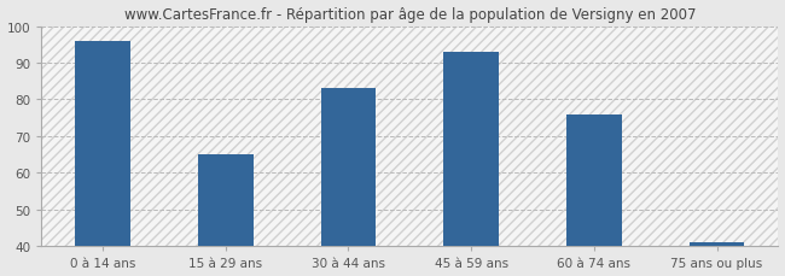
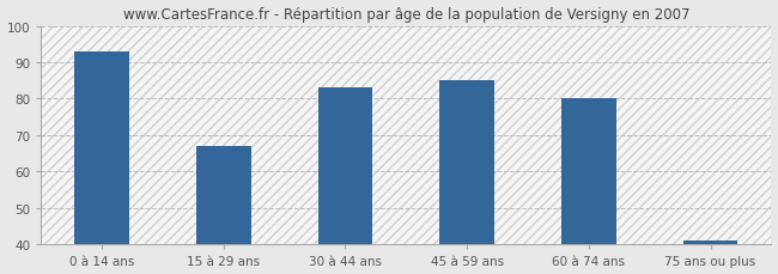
0 à 14 ans: 96 -> 93
15 à 29 ans: 65 -> 67
45 à 59 ans: 93 -> 85
60 à 74 ans: 76 -> 80
